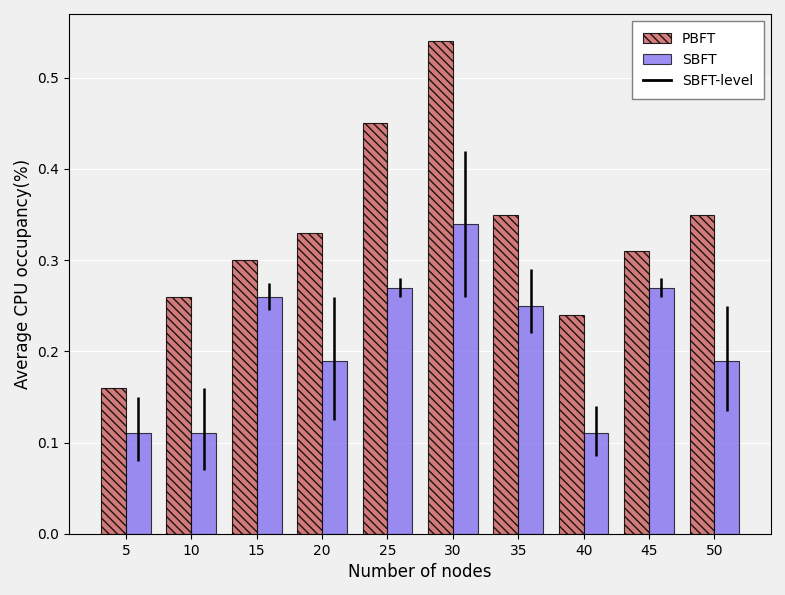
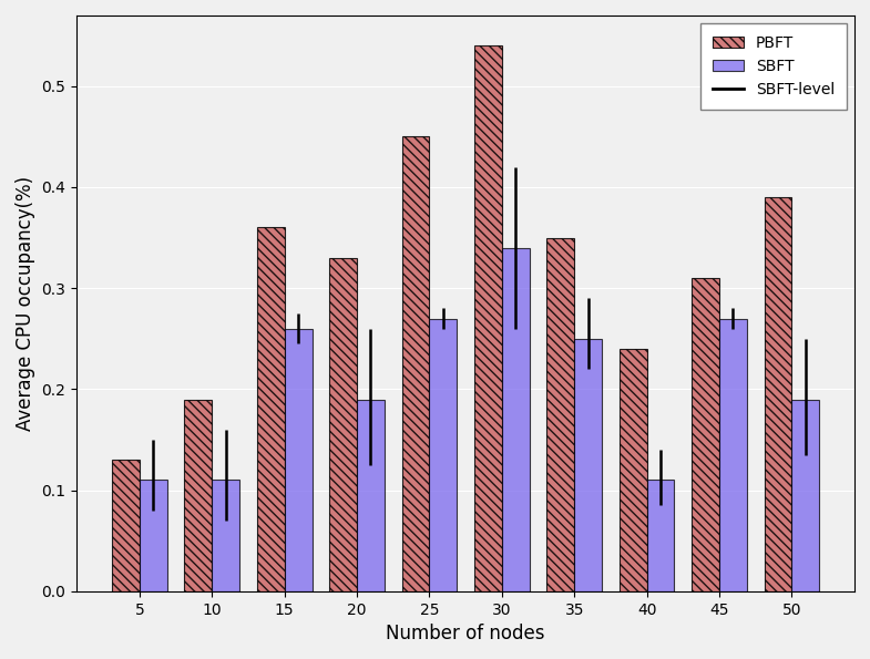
PBFT/5: 0.16 -> 0.13
PBFT/10: 0.26 -> 0.19
PBFT/15: 0.30 -> 0.36
PBFT/50: 0.35 -> 0.39
